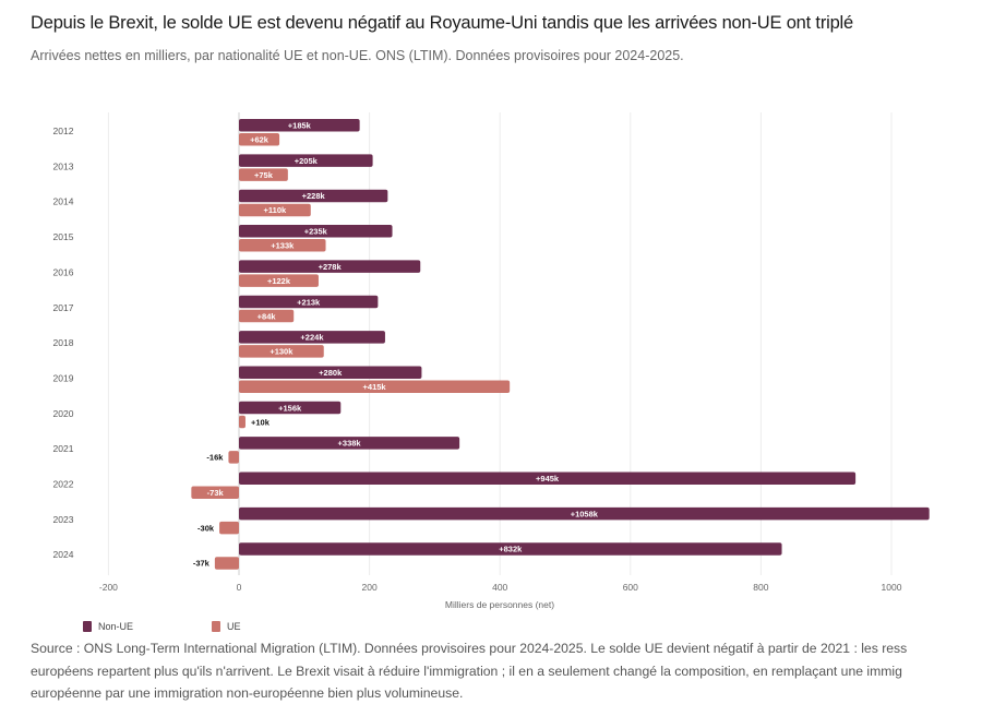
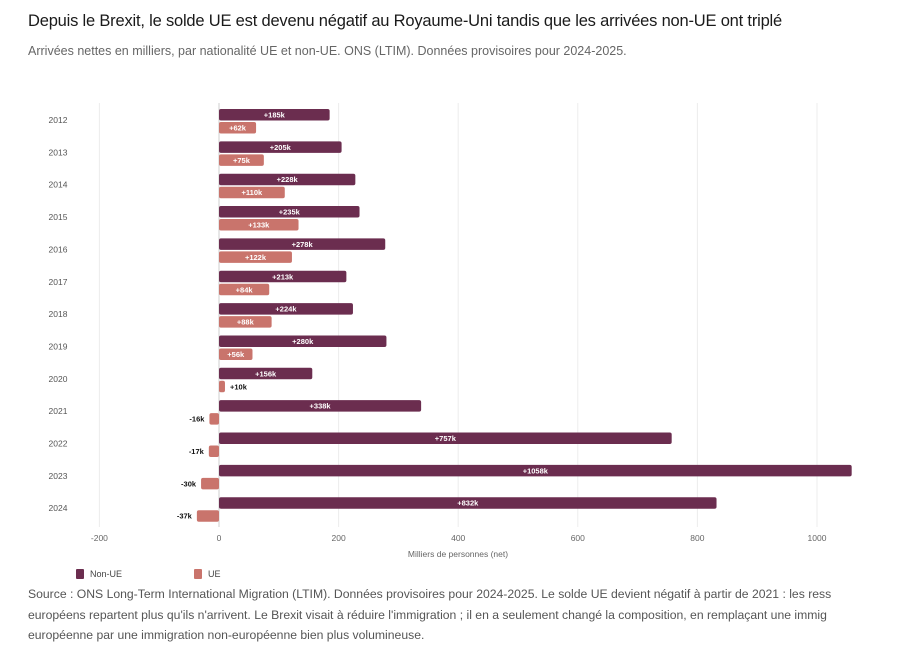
UE/2018: +130k -> +88k
UE/2019: +415k -> +56k
Non-UE/2022: +945k -> +757k
UE/2022: -73k -> -17k
